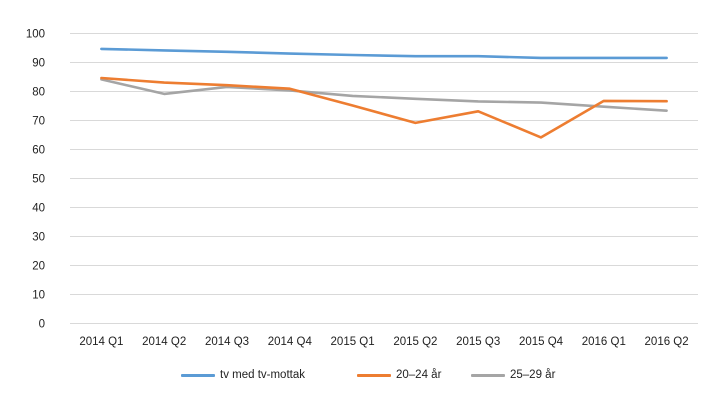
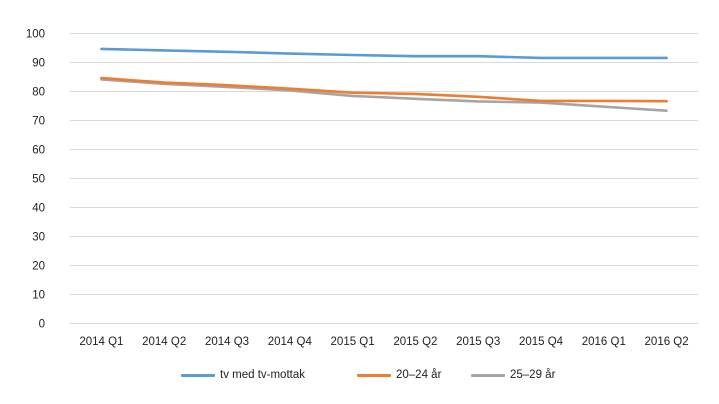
25–29 år/2014 Q2: 79 -> 82
20–24 år/2015 Q1: 75 -> 79
20–24 år/2015 Q2: 69 -> 79
20–24 år/2015 Q3: 73 -> 78
20–24 år/2015 Q4: 64 -> 77
